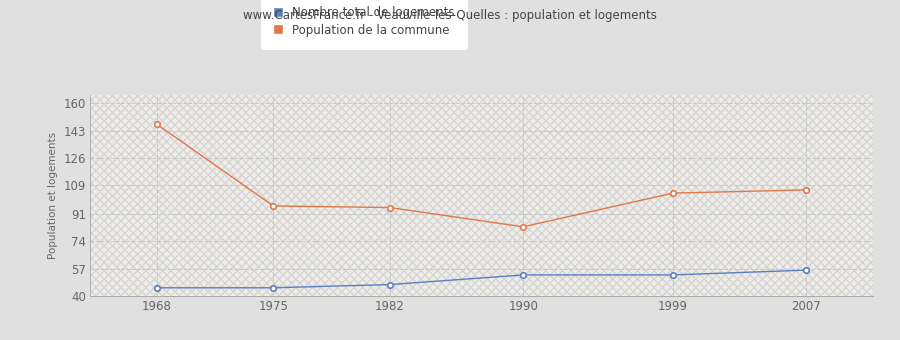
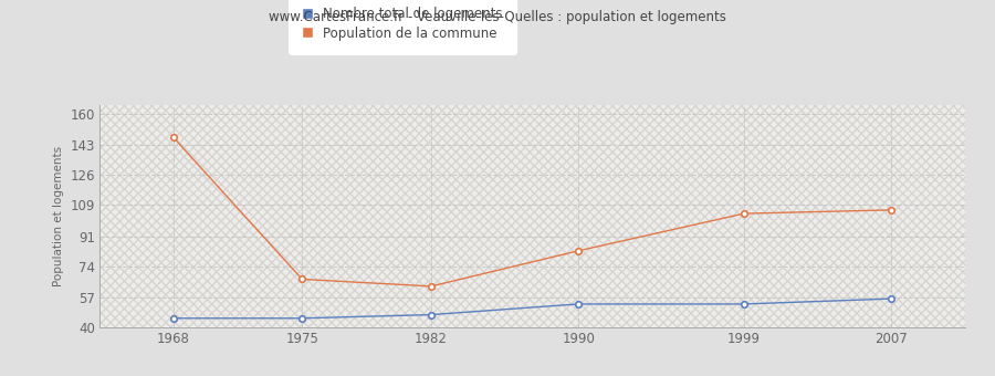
Population de la commune/1975: 96 -> 67
Population de la commune/1982: 95 -> 63
